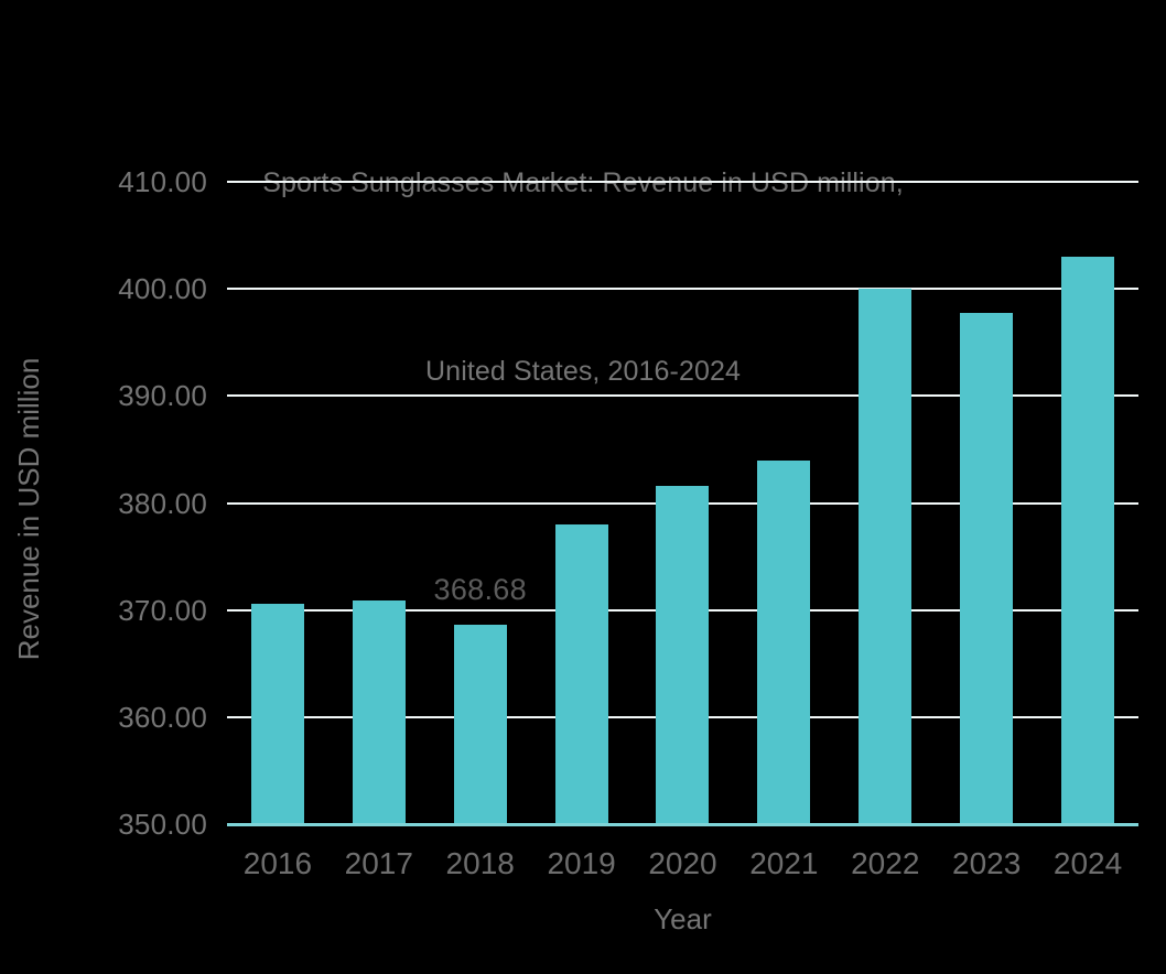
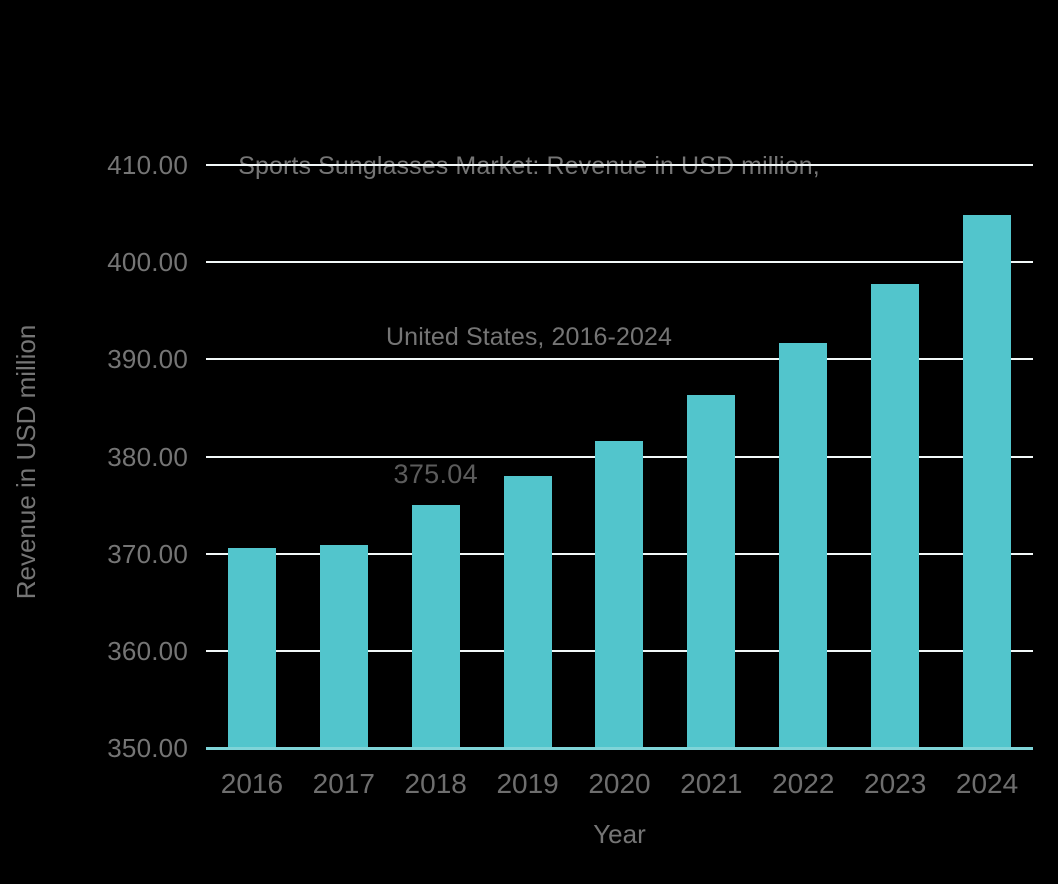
2018: 368.68 -> 375.04
2021: 384 -> 386
2022: 400 -> 392
2024: 403 -> 405
